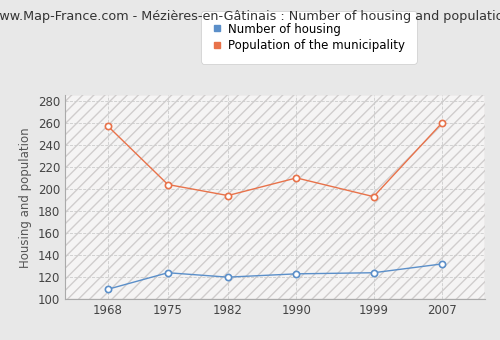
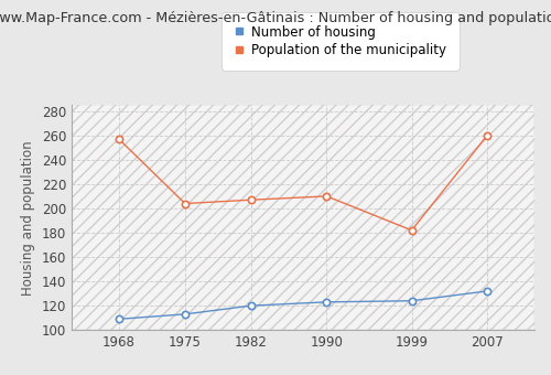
Number of housing/1975: 124 -> 113
Population of the municipality/1982: 194 -> 207
Population of the municipality/1999: 193 -> 182
